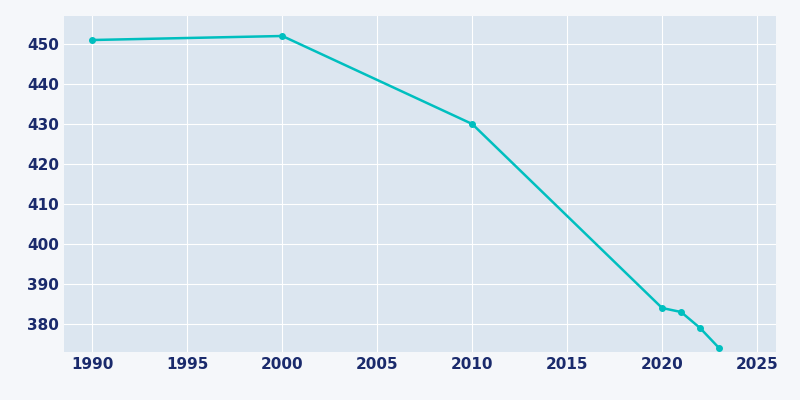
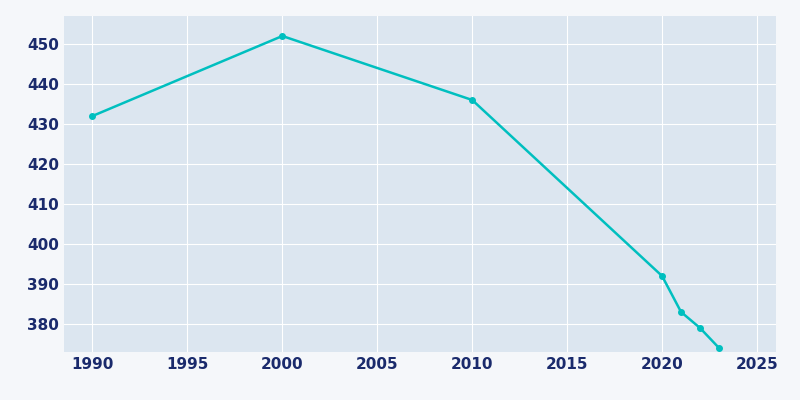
1990: 451 -> 432
2010: 430 -> 436
2020: 384 -> 392
